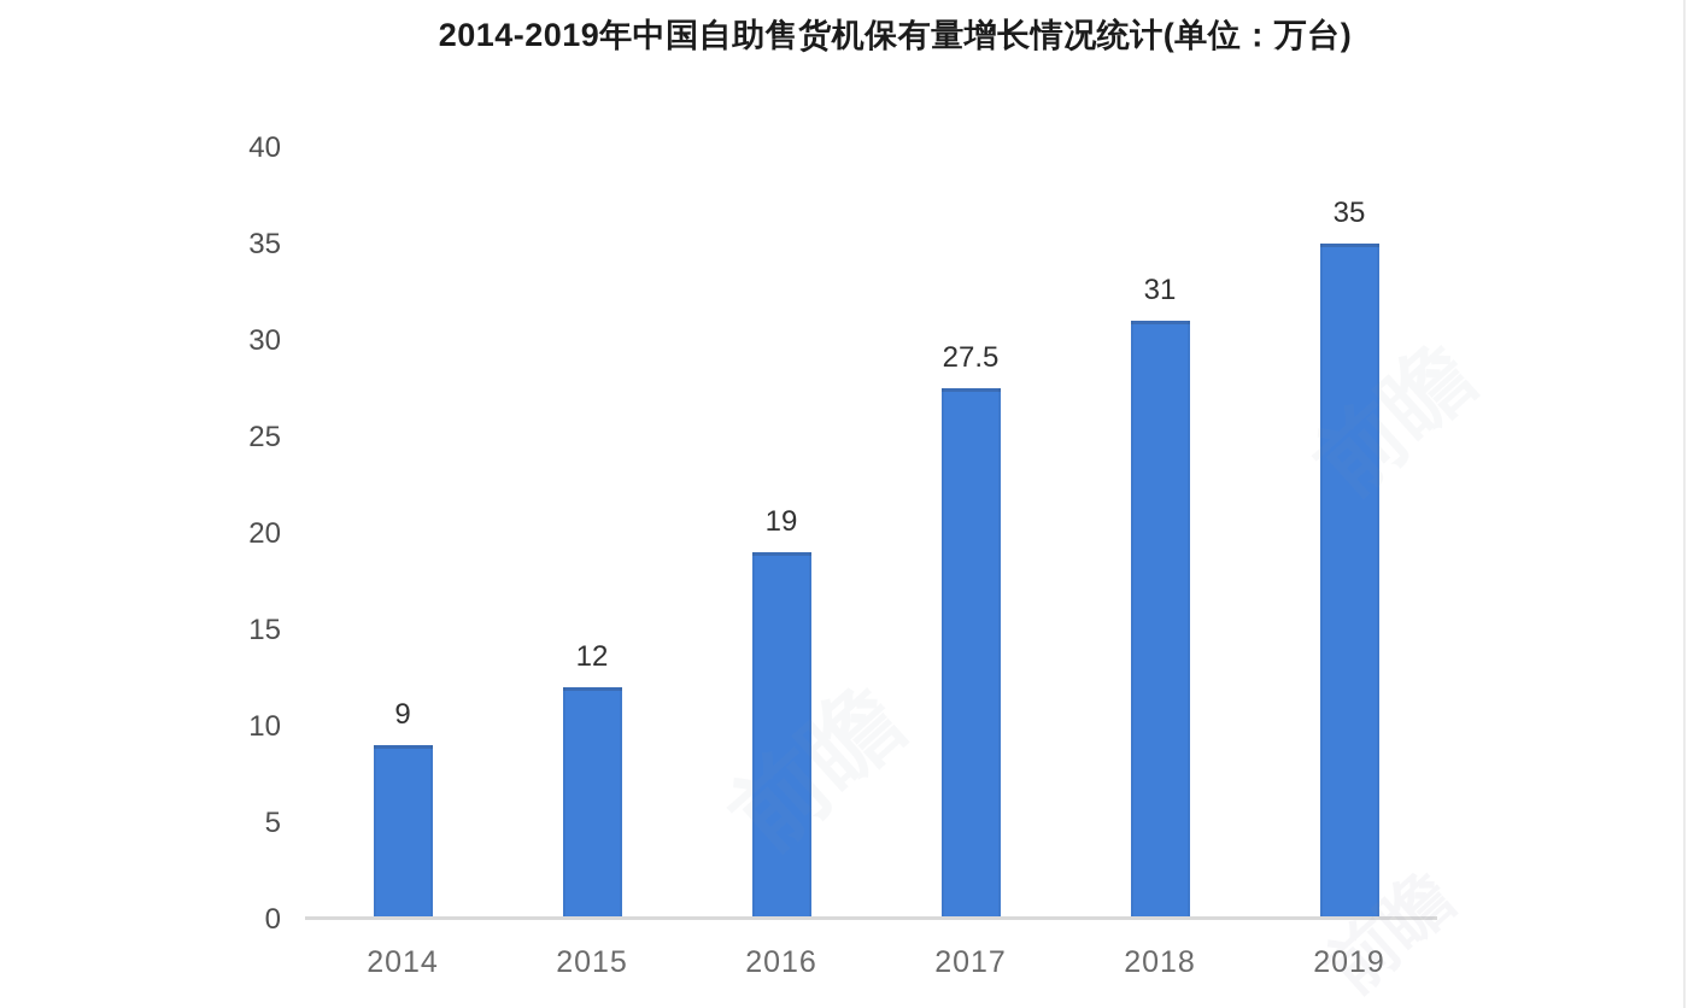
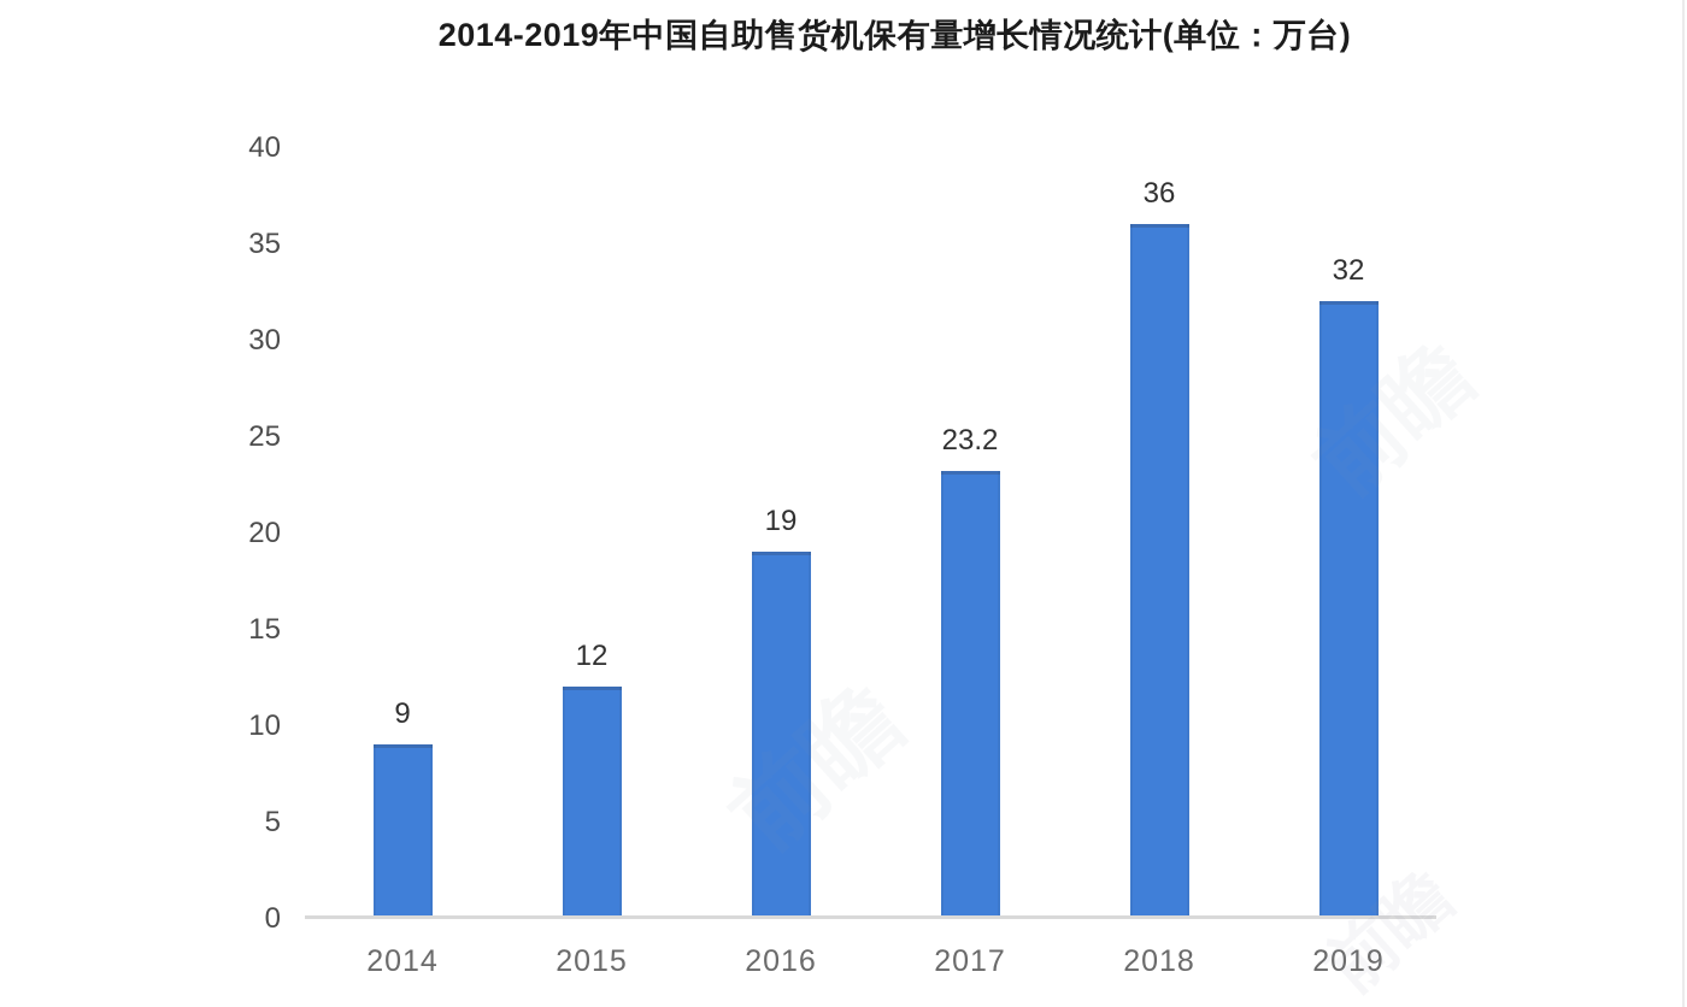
2017: 27.5 -> 23.2
2018: 31 -> 36
2019: 35 -> 32
